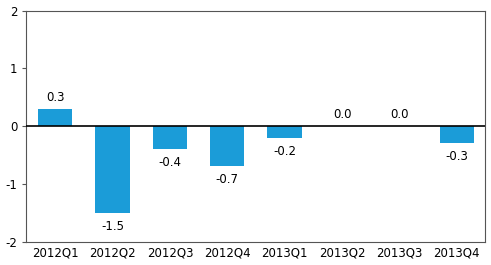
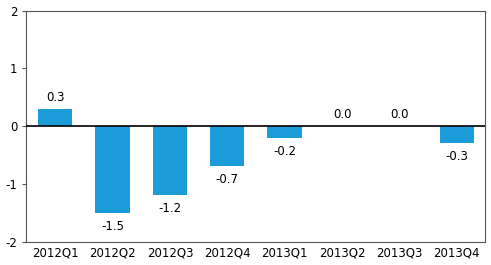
2012Q3: -0.4 -> -1.2
